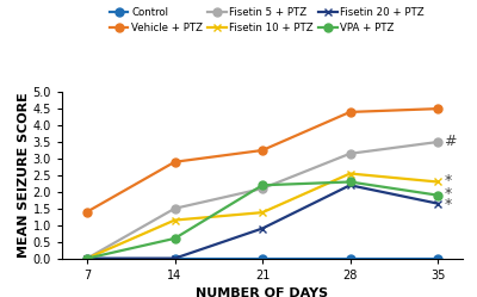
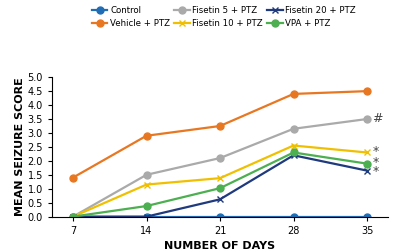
VPA + PTZ/14: 0.60 -> 0.38
Fisetin 20 + PTZ/21: 0.90 -> 0.62
VPA + PTZ/21: 2.20 -> 1.02
